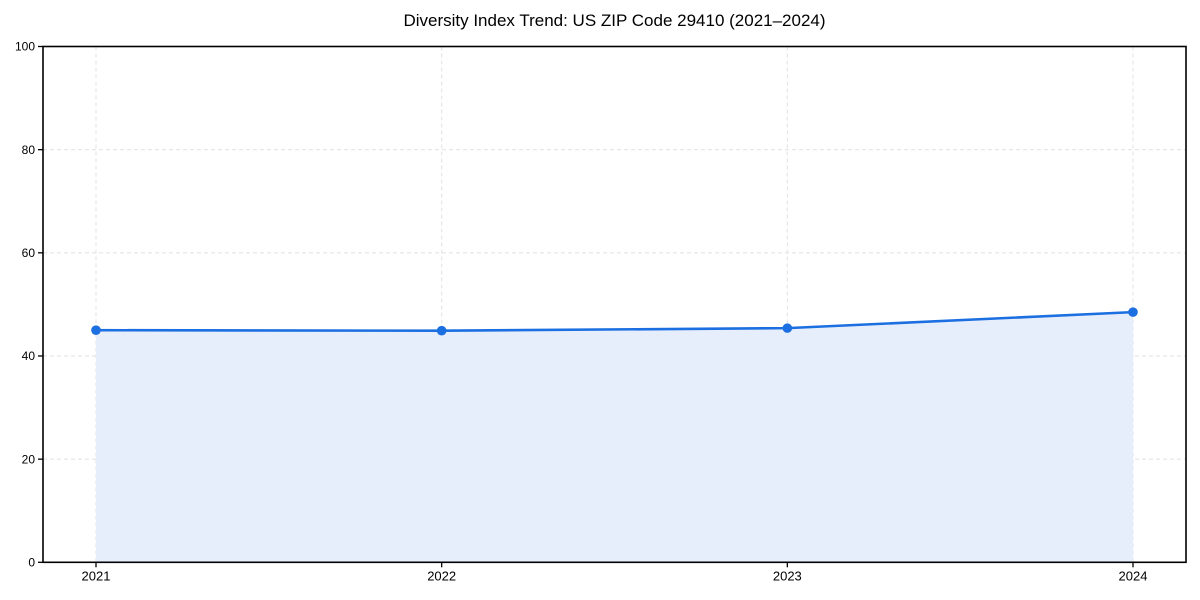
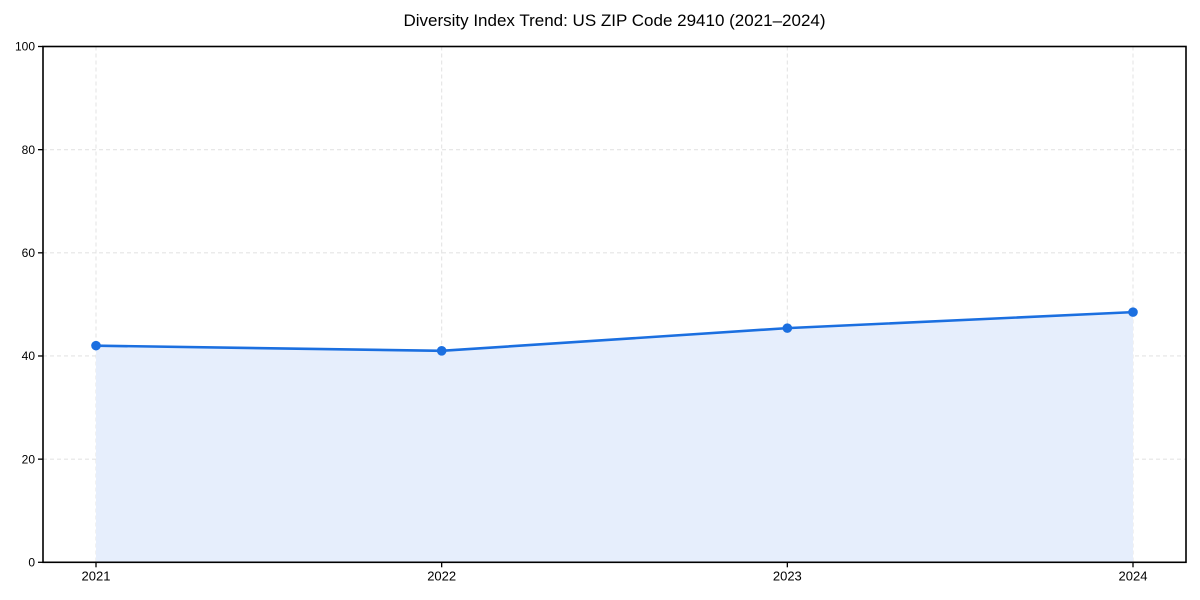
2021: 45 -> 42
2022: 45 -> 41
